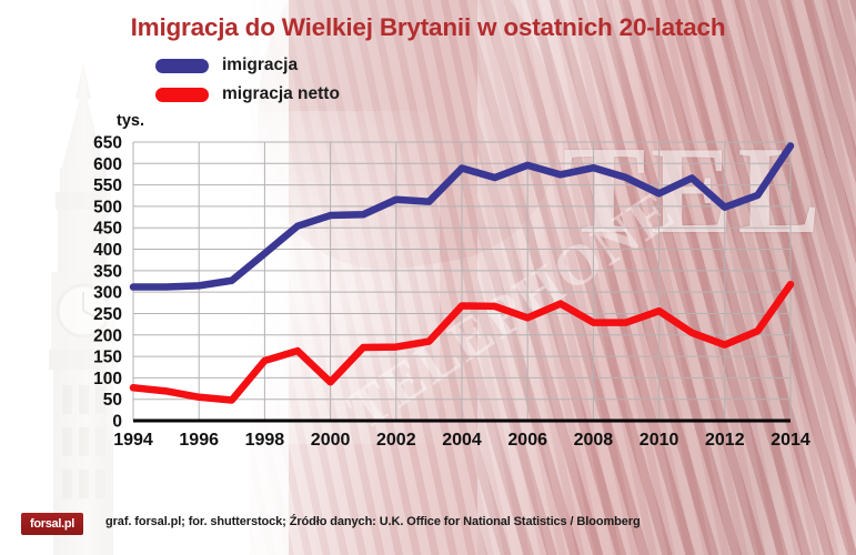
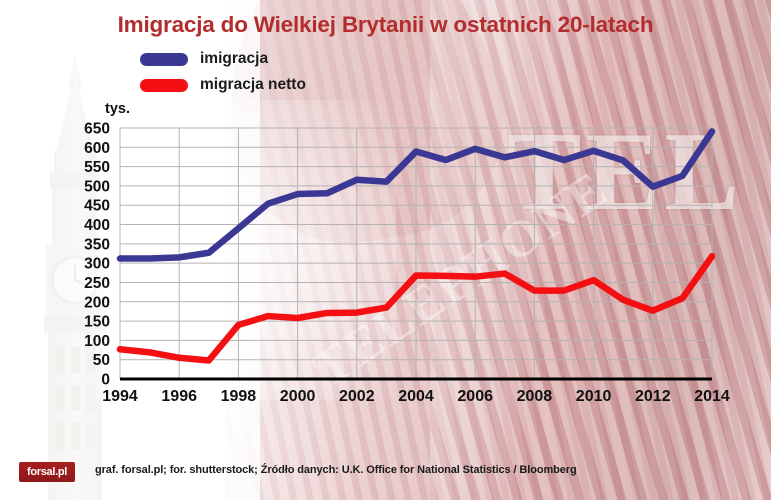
migracja netto/2000: 90 -> 160
migracja netto/2006: 240 -> 260
imigracja/2010: 530 -> 590
